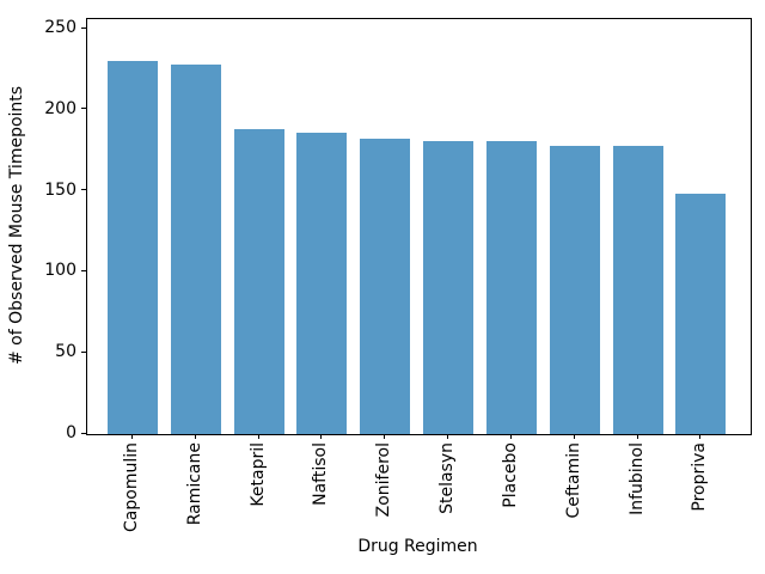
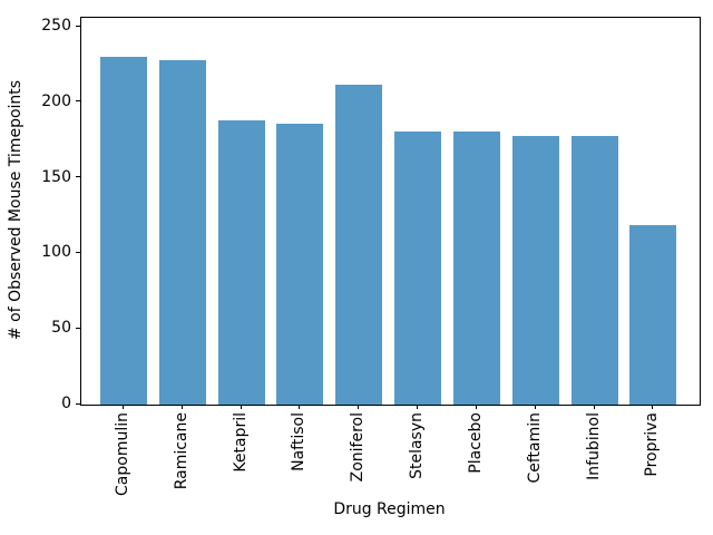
Zoniferol: 182 -> 212
Propriva: 148 -> 119
